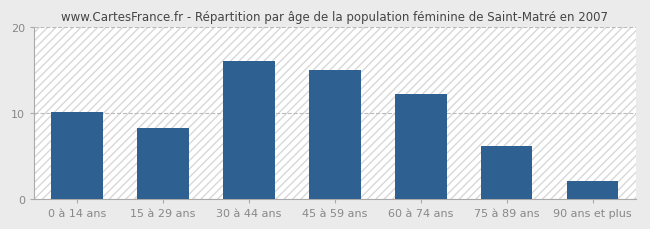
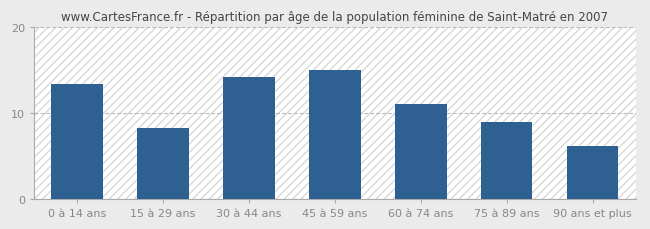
0 à 14 ans: 10.1 -> 13.4
30 à 44 ans: 16.0 -> 14.2
60 à 74 ans: 12.2 -> 11.0
75 à 89 ans: 6.2 -> 9.0
90 ans et plus: 2.1 -> 6.2
